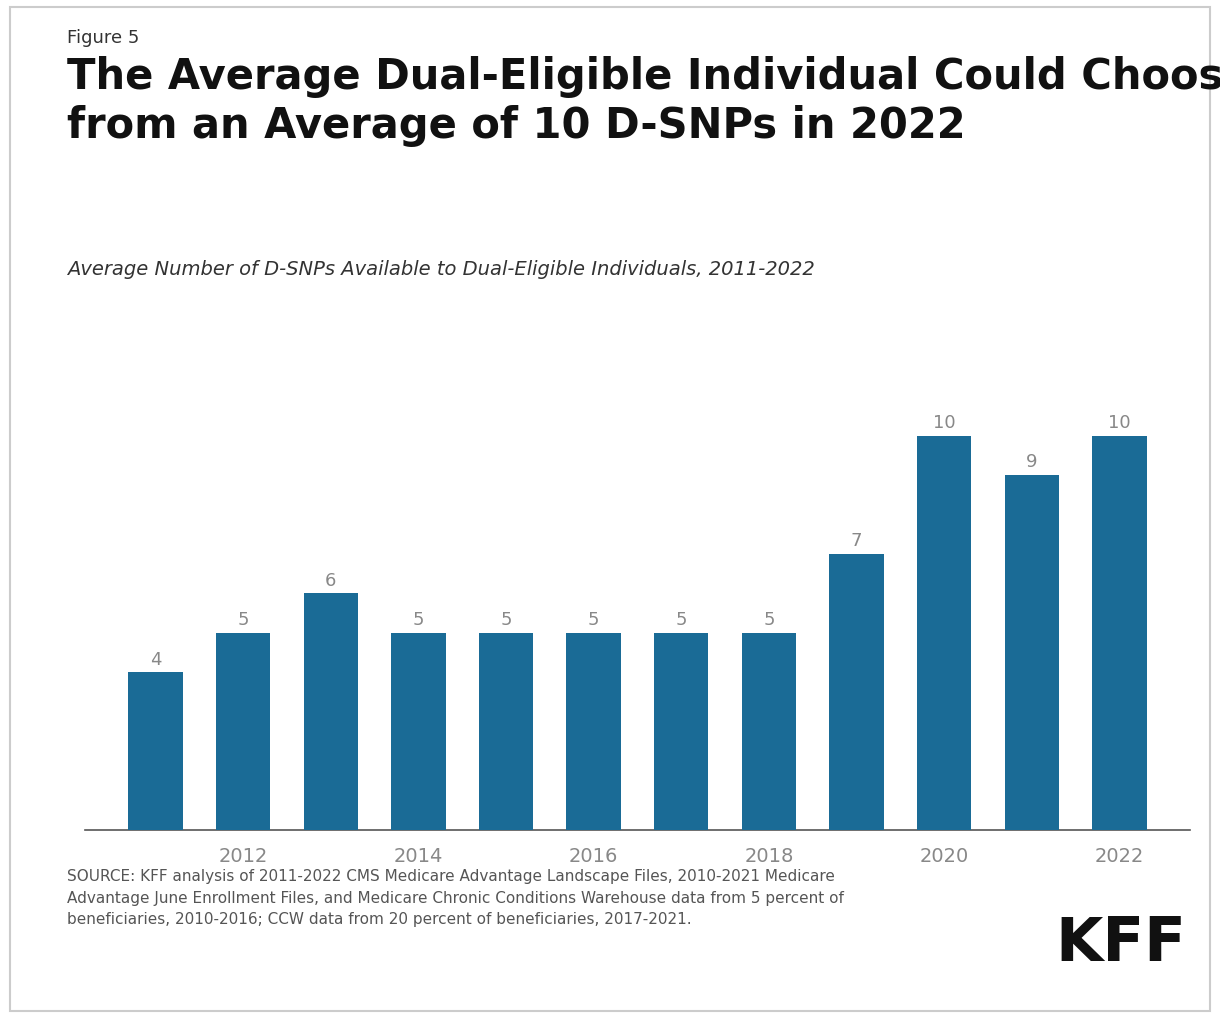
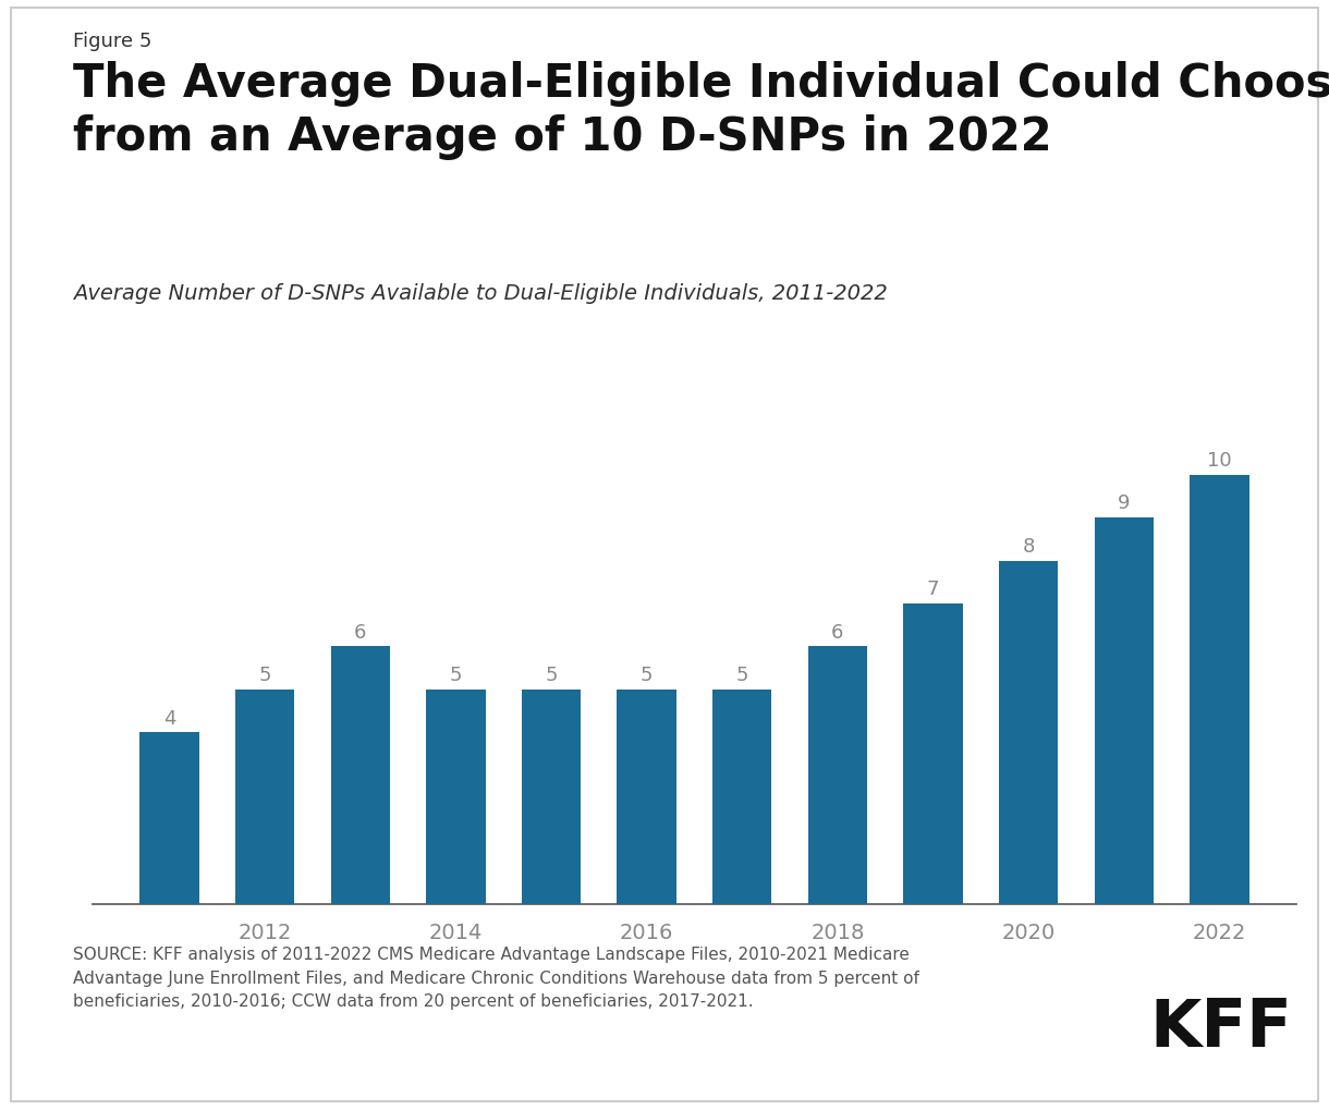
2018: 5 -> 6
2020: 10 -> 8
